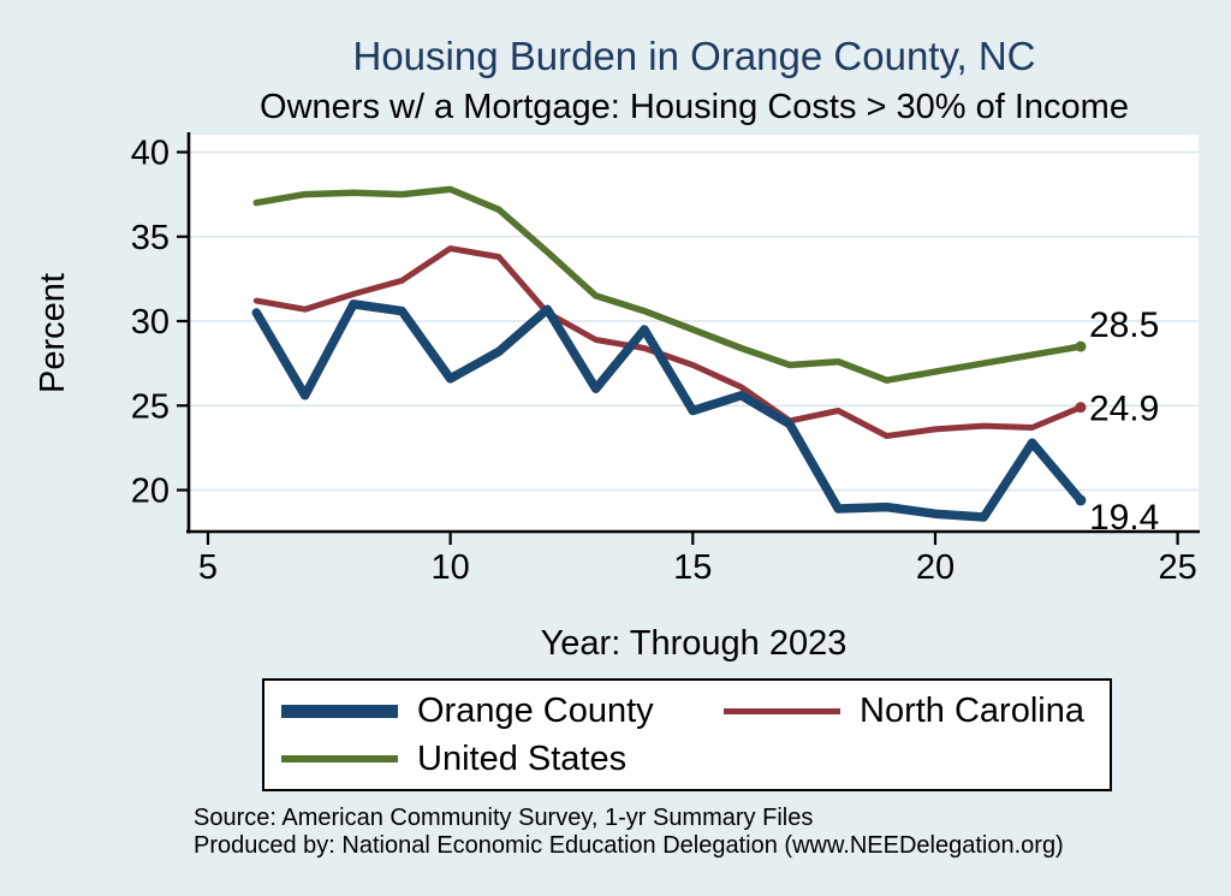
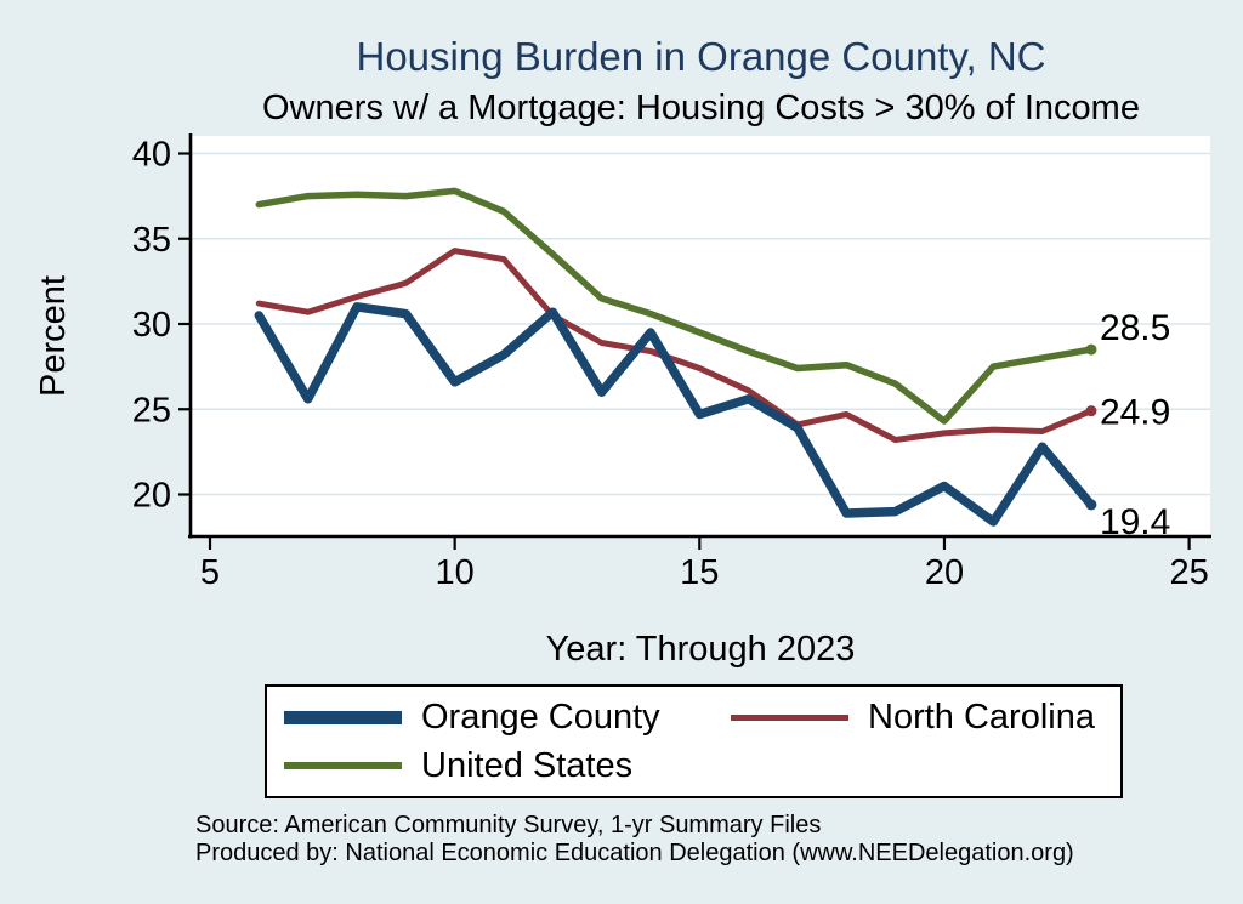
Orange County/20: 18.6 -> 20.5
United States/20: 27.0 -> 24.3
